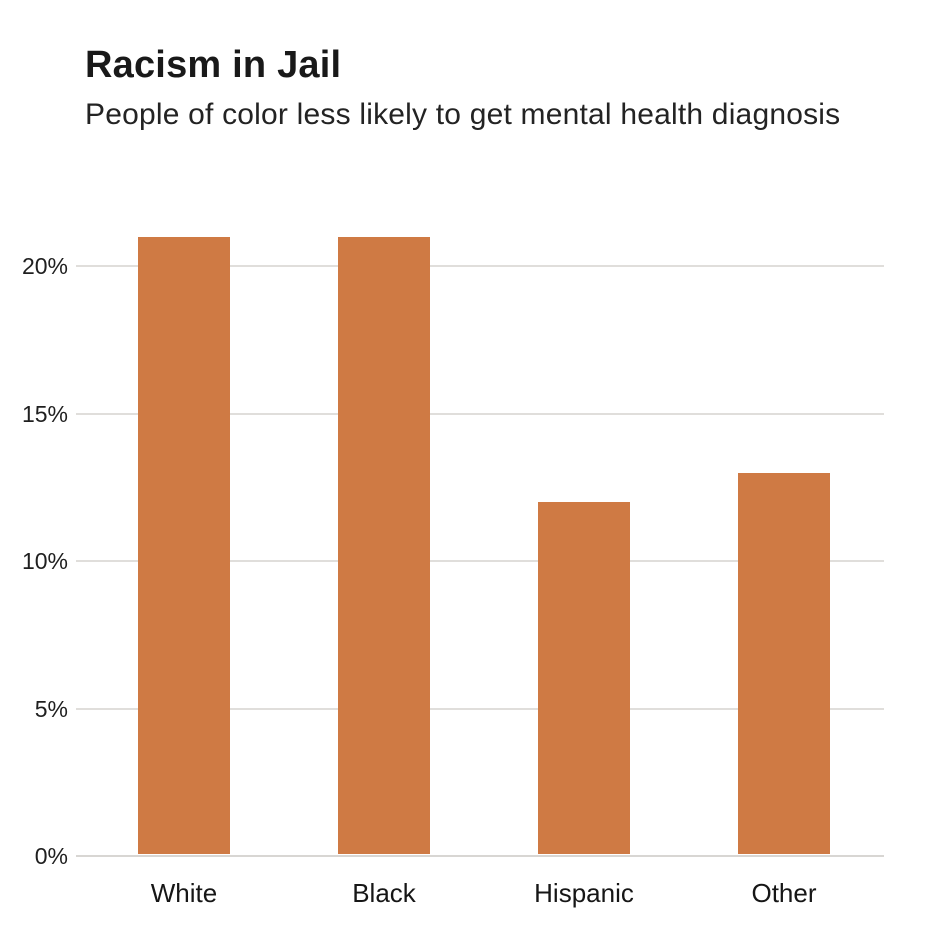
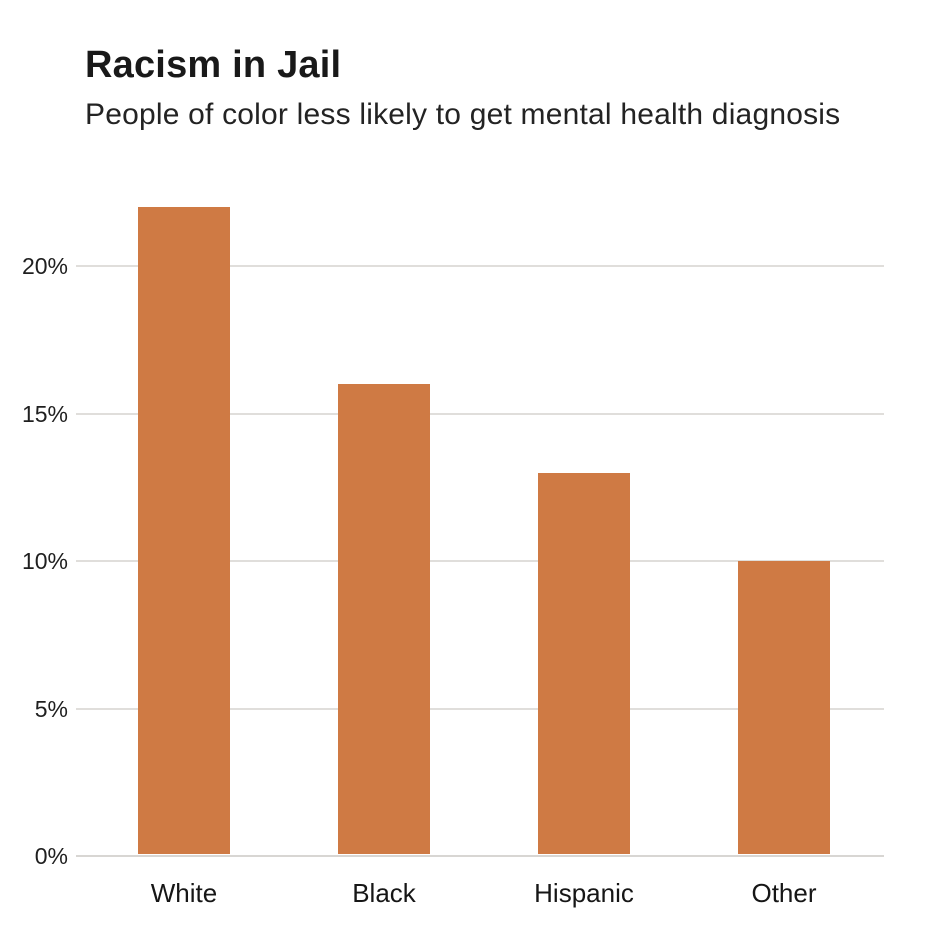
White: 21% -> 22%
Black: 21% -> 16%
Hispanic: 12% -> 13%
Other: 13% -> 10%
